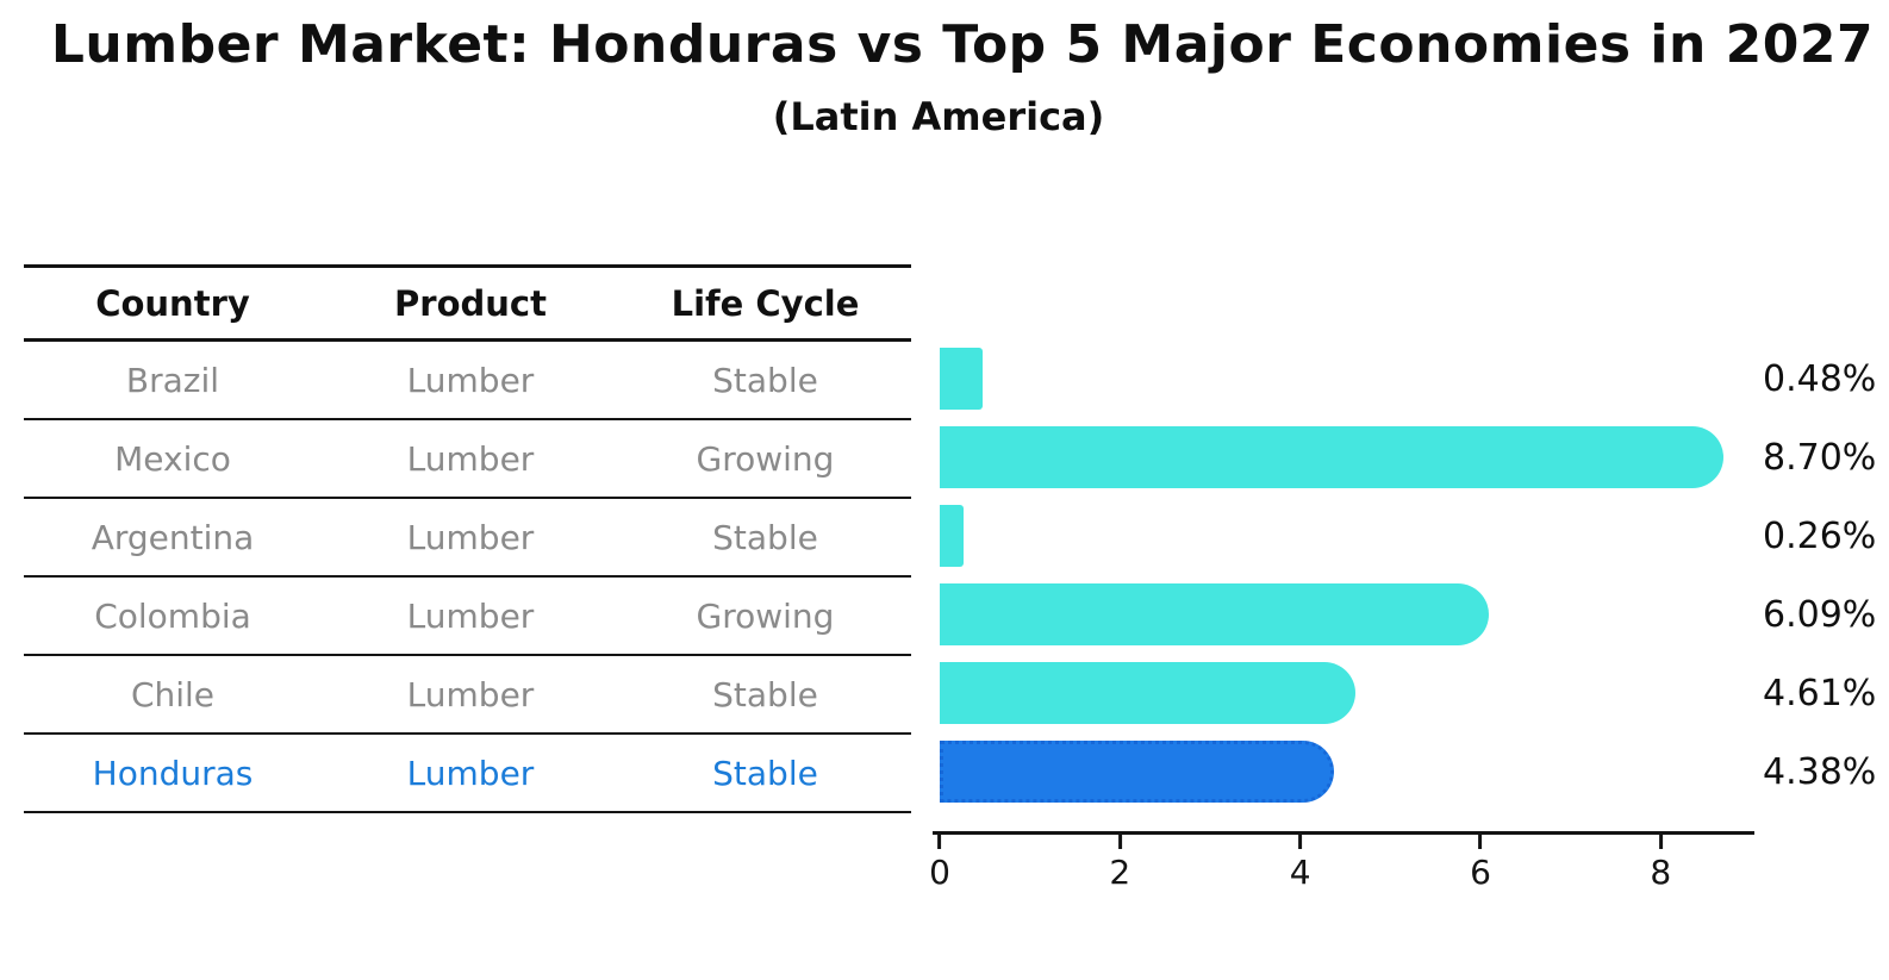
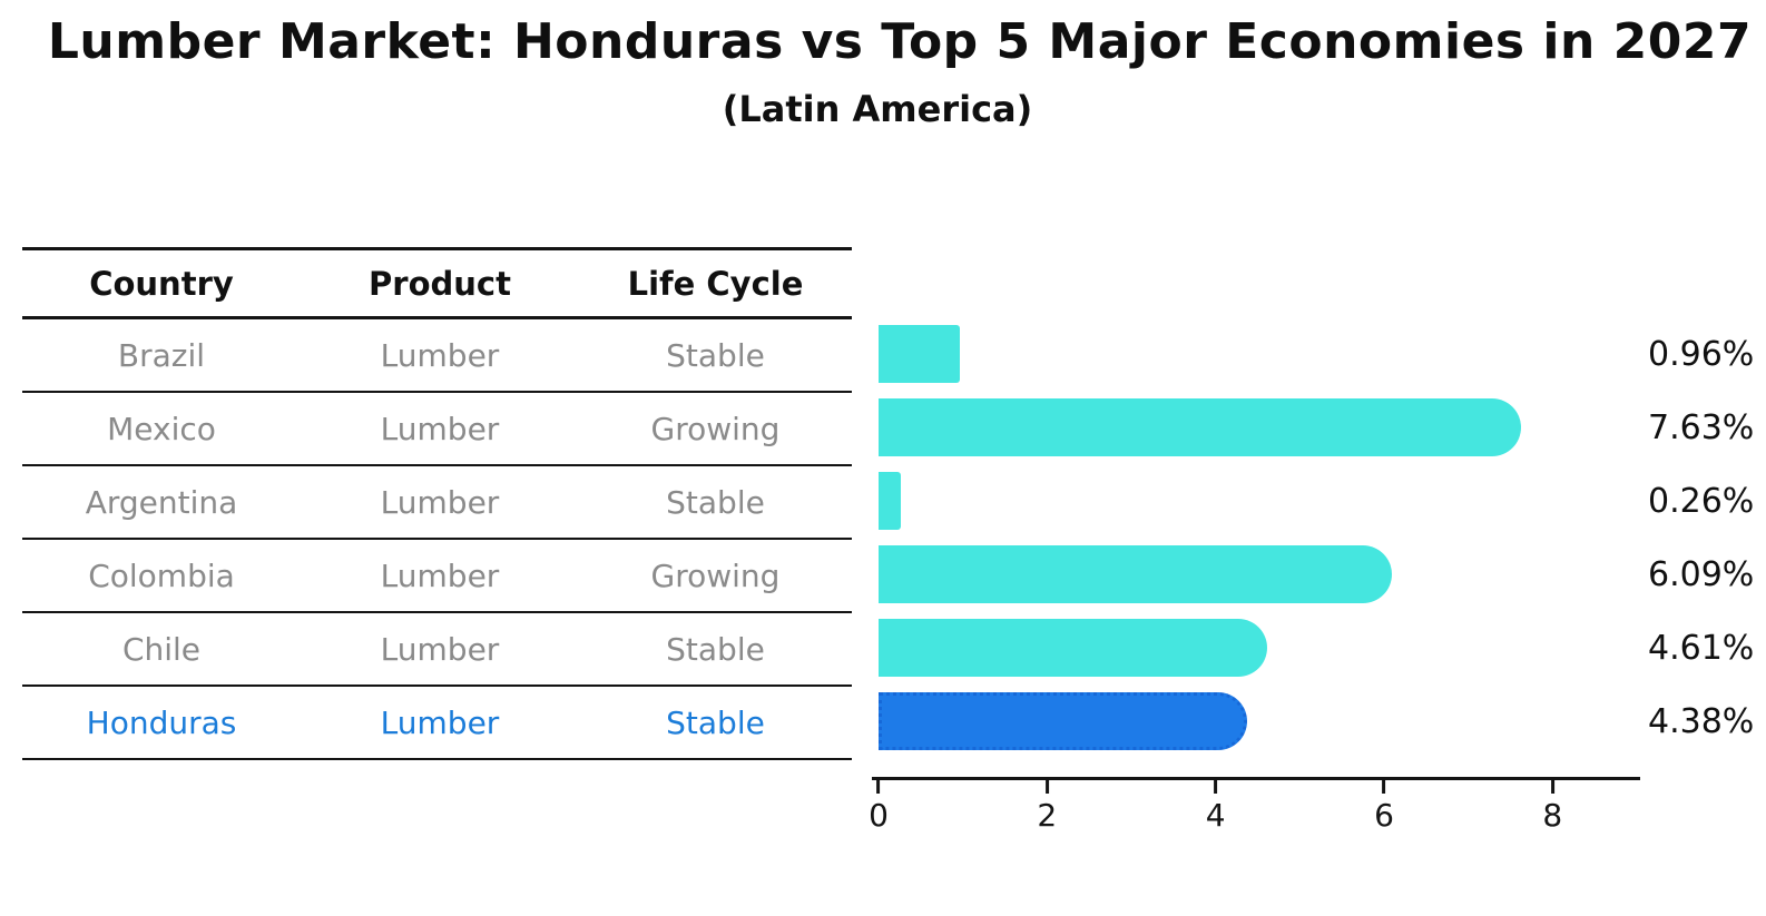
Brazil: 0.48% -> 0.96%
Mexico: 8.70% -> 7.63%
